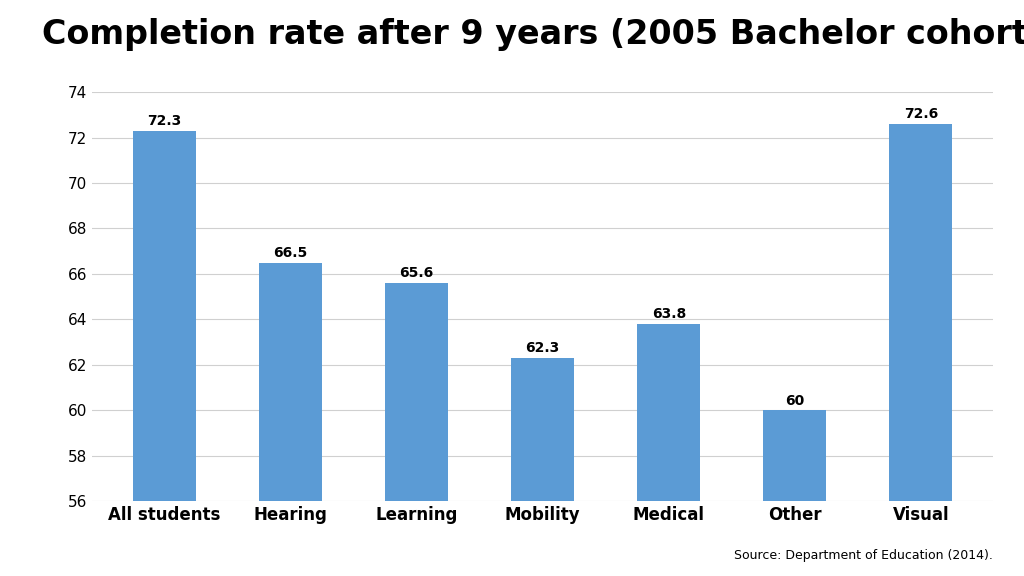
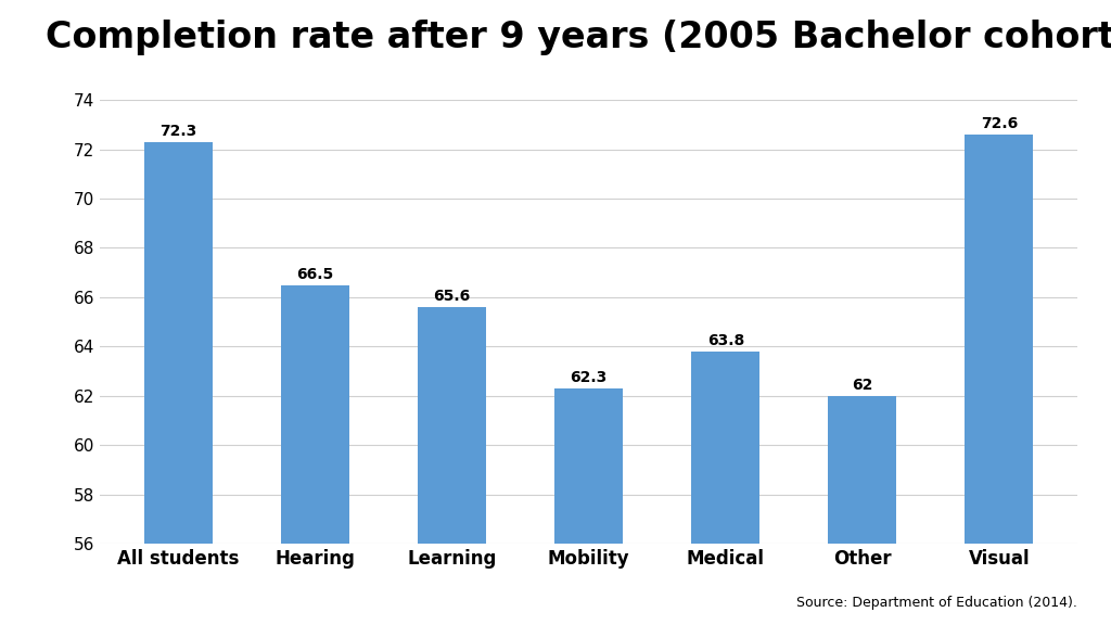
Other: 60 -> 62
